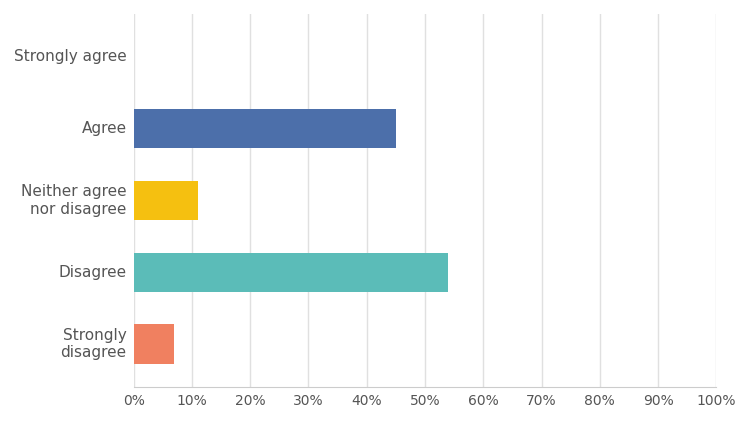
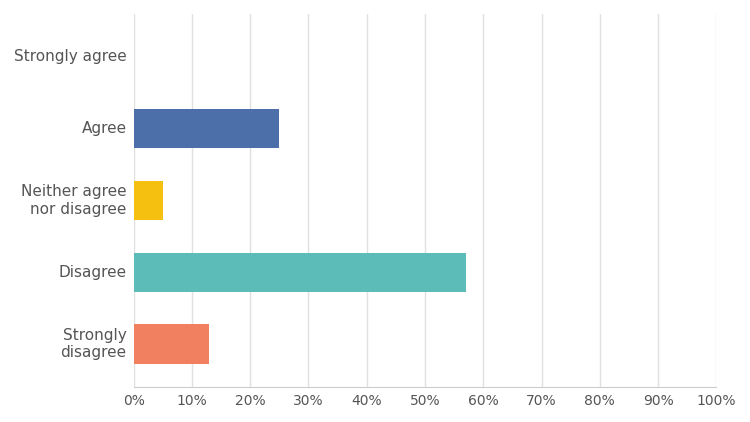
Agree: 45% -> 25%
Neither agree nor disagree: 11% -> 5%
Disagree: 54% -> 57%
Strongly disagree: 7% -> 13%
